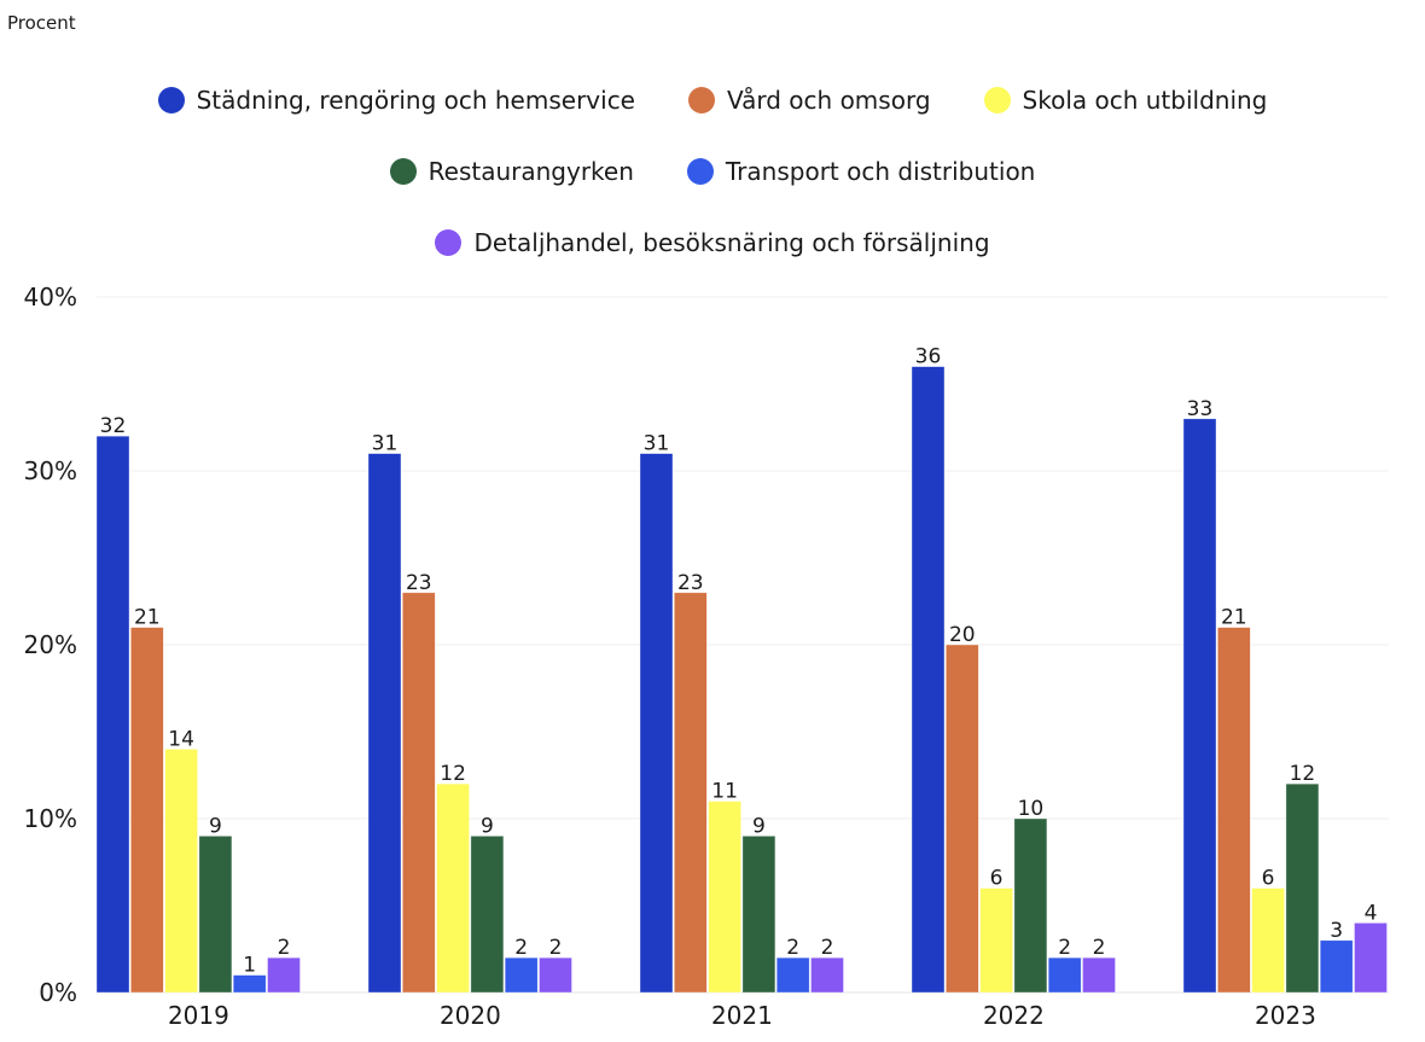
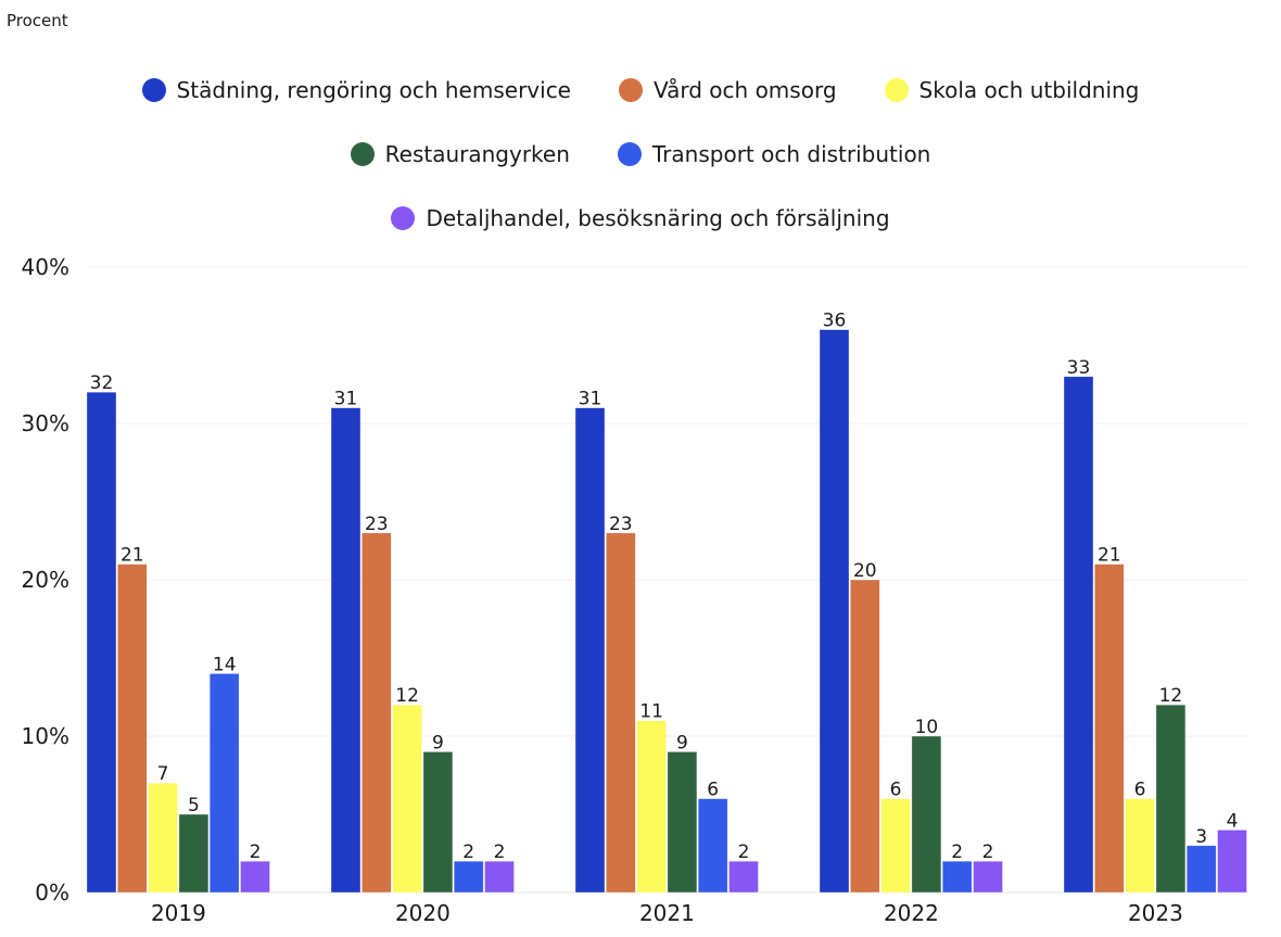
Skola och utbildning/2019: 14 -> 7
Restaurangyrken/2019: 9 -> 5
Transport och distribution/2019: 1 -> 14
Transport och distribution/2021: 2 -> 6
